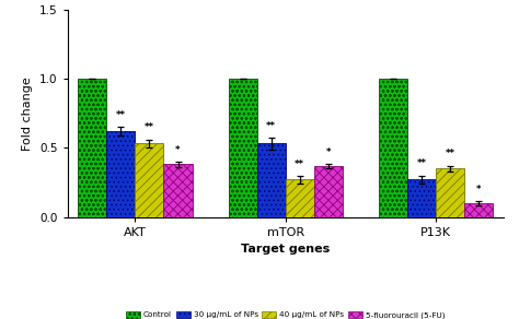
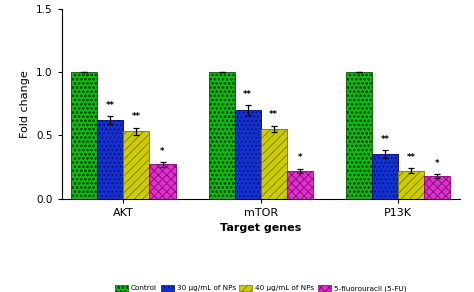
5-fluorouracil (5-FU)/AKT: 0.38 -> 0.27
30 µg/mL of NPs/mTOR: 0.53 -> 0.70
40 µg/mL of NPs/mTOR: 0.27 -> 0.55
5-fluorouracil (5-FU)/mTOR: 0.37 -> 0.22
30 µg/mL of NPs/P13K: 0.27 -> 0.35
40 µg/mL of NPs/P13K: 0.35 -> 0.22
5-fluorouracil (5-FU)/P13K: 0.10 -> 0.18
